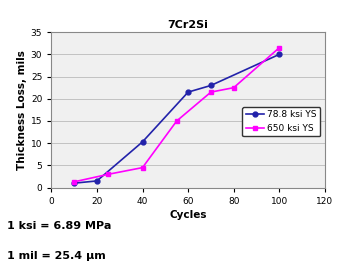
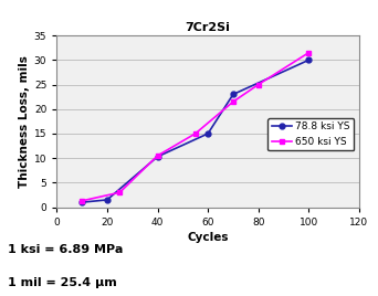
650 ksi YS/40: 4.5 -> 10.5
78.8 ksi YS/60: 21.5 -> 15.0
650 ksi YS/80: 22.5 -> 25.0
